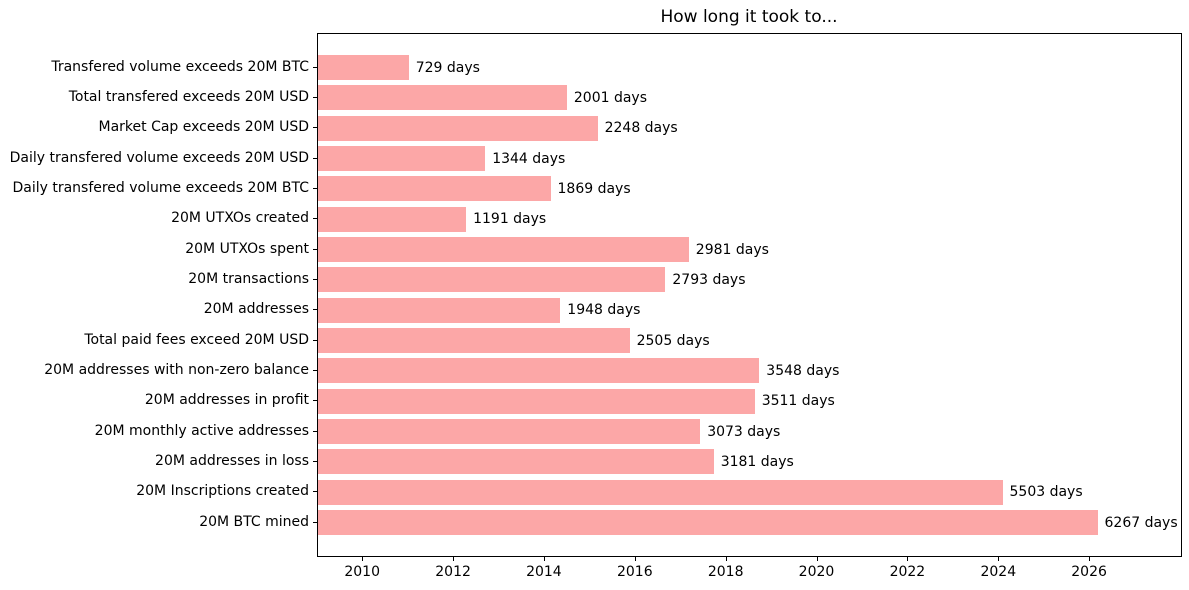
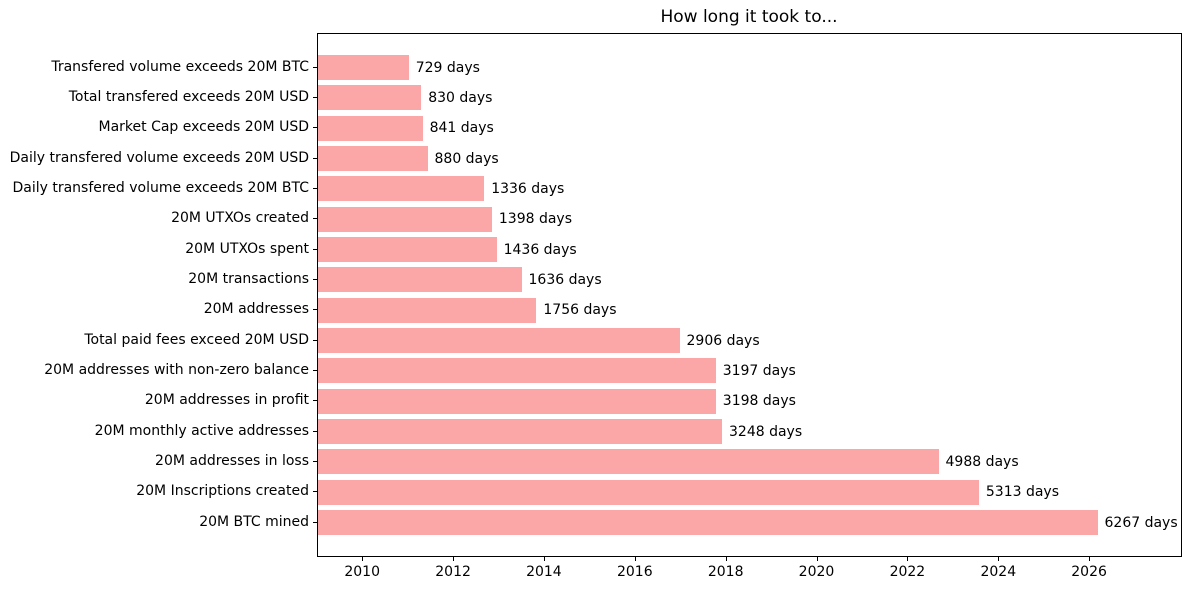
Total transfered exceeds 20M USD: 2001 -> 830
Market Cap exceeds 20M USD: 2248 -> 841
Daily transfered volume exceeds 20M USD: 1344 -> 880
Daily transfered volume exceeds 20M BTC: 1869 -> 1336
20M UTXOs created: 1191 -> 1398
20M UTXOs spent: 2981 -> 1436
20M transactions: 2793 -> 1636
20M addresses: 1948 -> 1756
Total paid fees exceed 20M USD: 2505 -> 2906
20M addresses with non-zero balance: 3548 -> 3197
20M addresses in profit: 3511 -> 3198
20M monthly active addresses: 3073 -> 3248
20M addresses in loss: 3181 -> 4988
20M Inscriptions created: 5503 -> 5313
